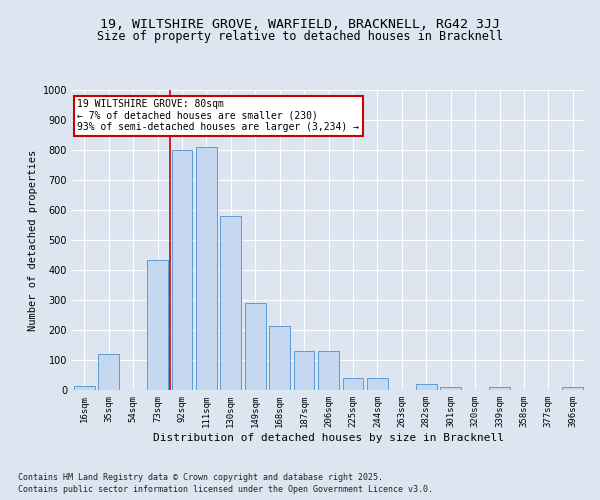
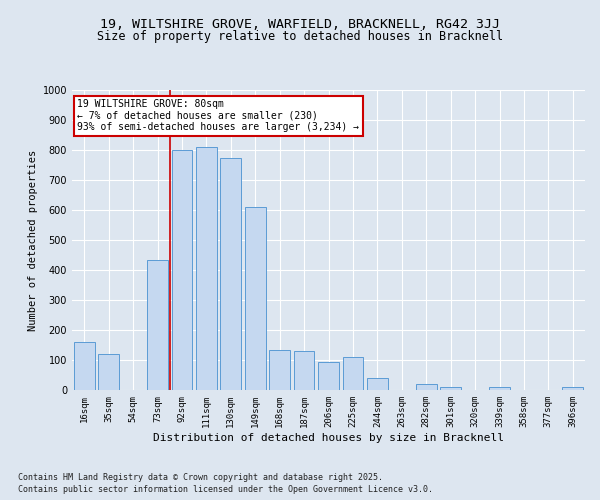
16sqm: 15 -> 160
130sqm: 580 -> 775
149sqm: 290 -> 610
168sqm: 215 -> 135
206sqm: 130 -> 95
225sqm: 40 -> 110
